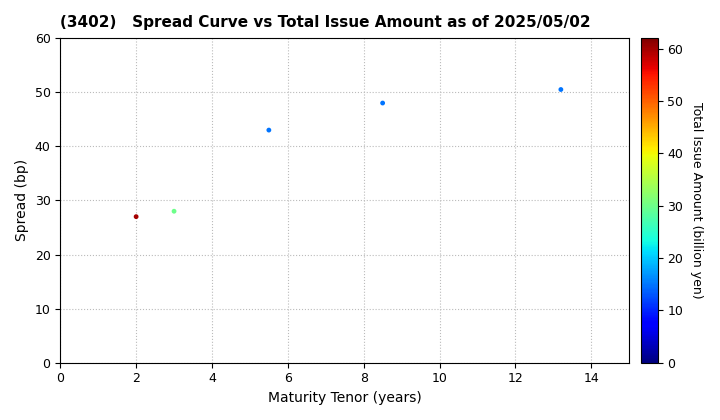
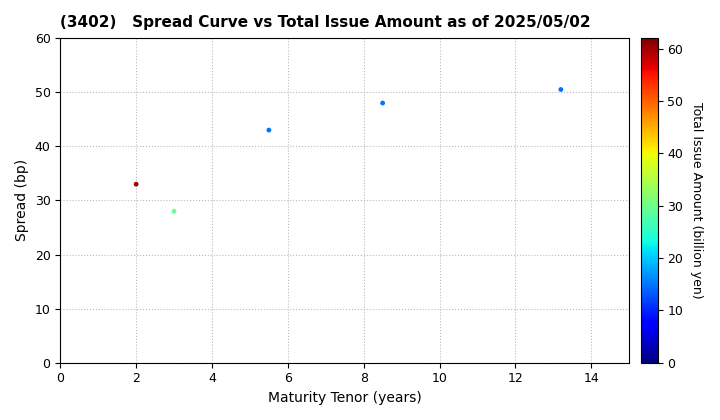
2: 27.0 -> 33.0
